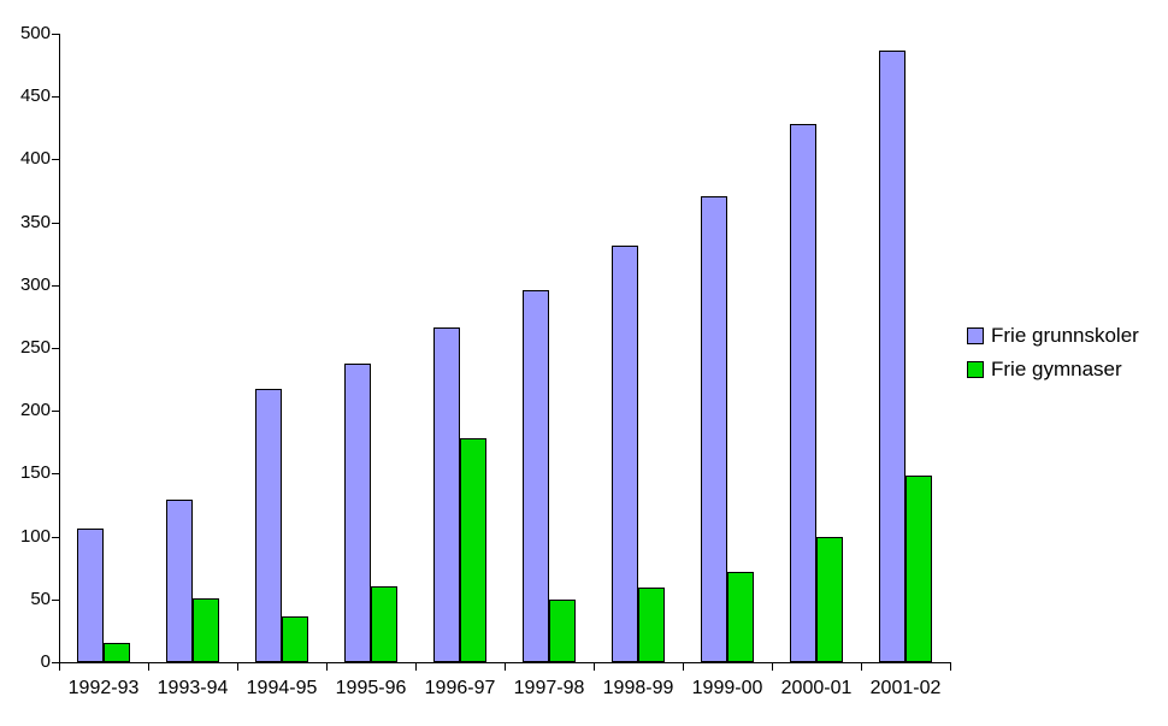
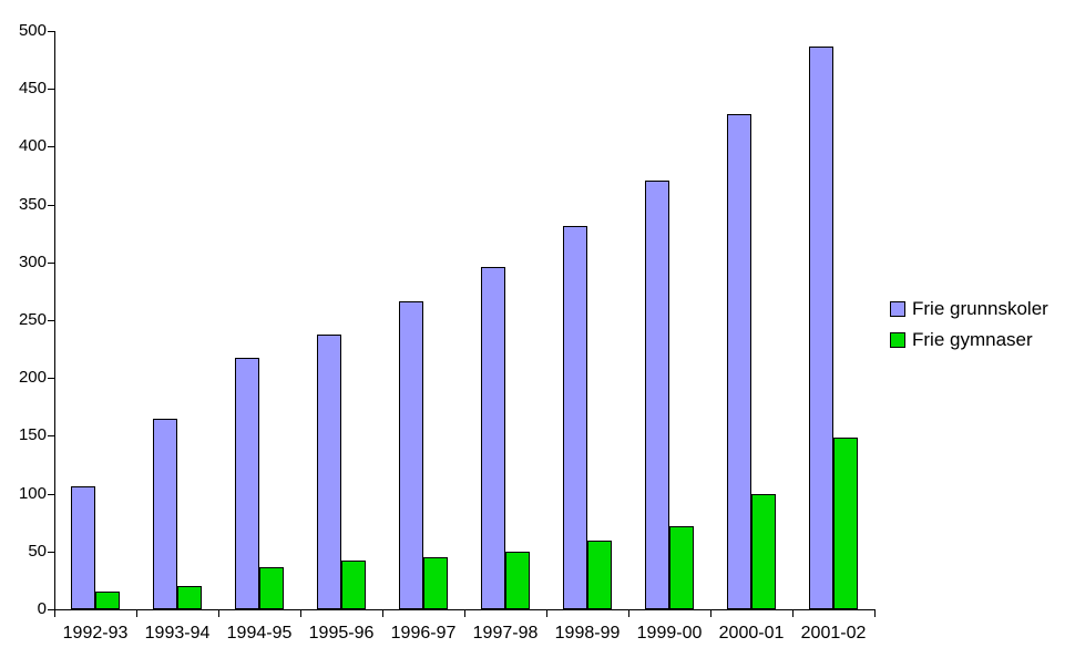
Frie grunnskoler/1993-94: 129 -> 165
Frie gymnaser/1993-94: 51 -> 20
Frie gymnaser/1995-96: 60 -> 42
Frie gymnaser/1996-97: 178 -> 45
